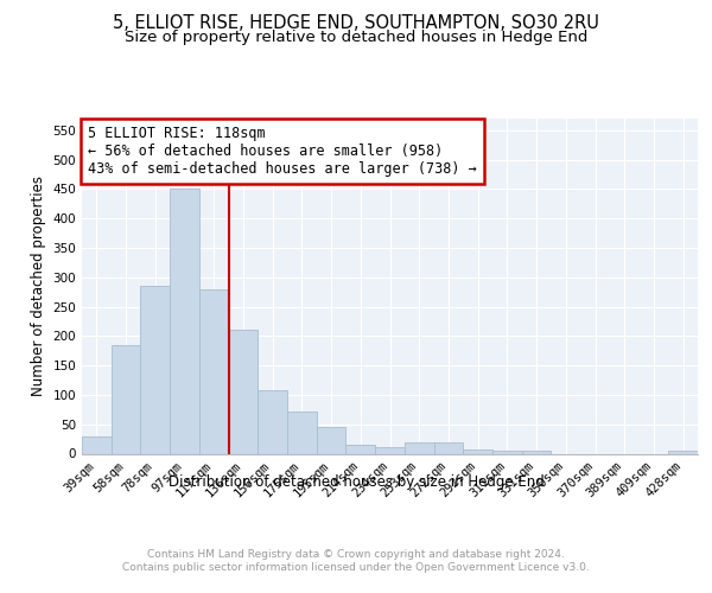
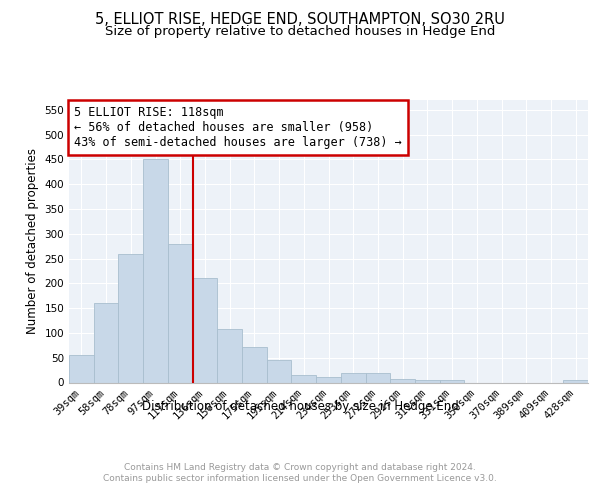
39sqm: 30 -> 55
58sqm: 185 -> 160
78sqm: 285 -> 260
